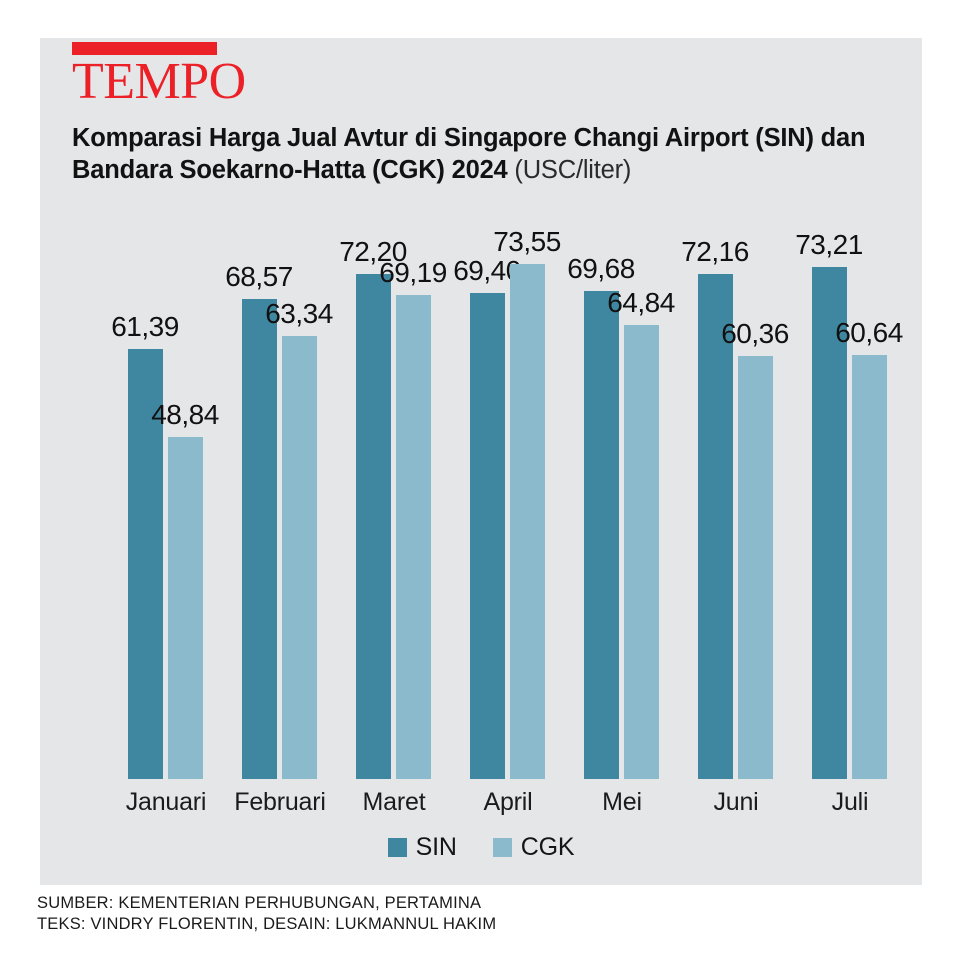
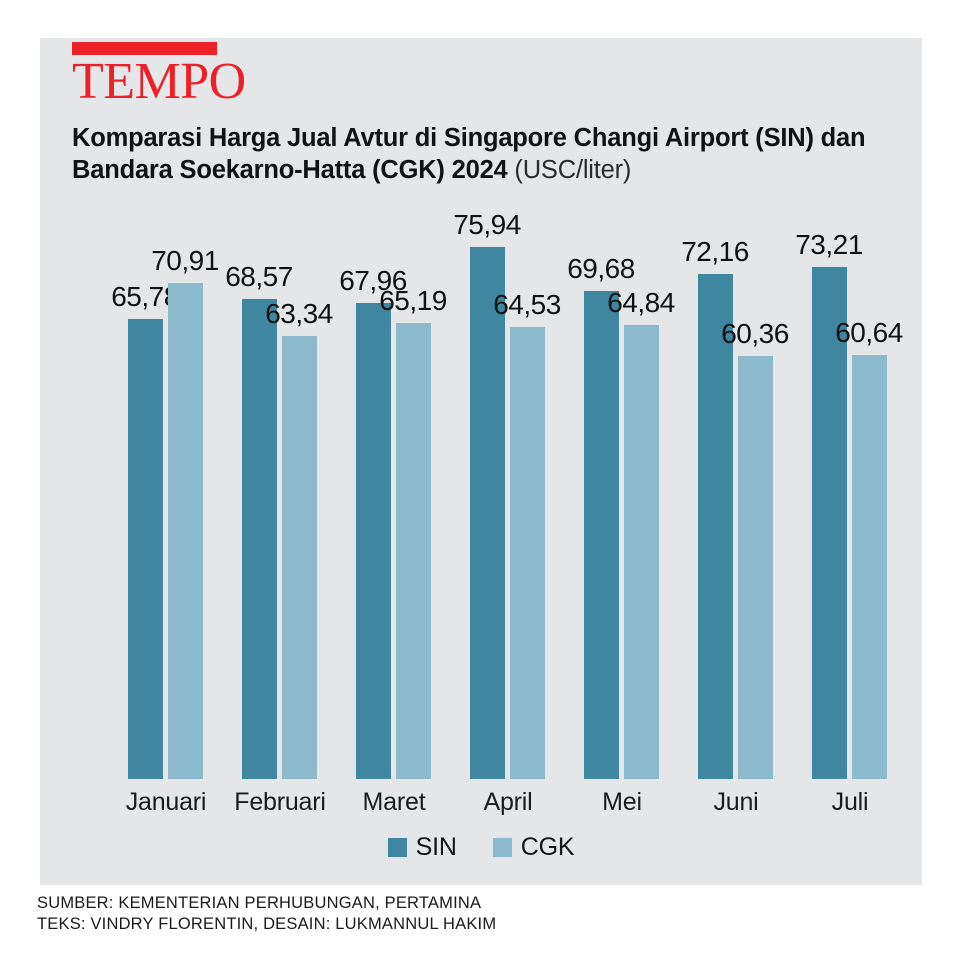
SIN/Januari: 61,39 -> 65,78
CGK/Januari: 48,84 -> 70,91
SIN/Maret: 72,20 -> 67,96
CGK/Maret: 69,19 -> 65,19
SIN/April: 69,40 -> 75,94
CGK/April: 73,55 -> 64,53
